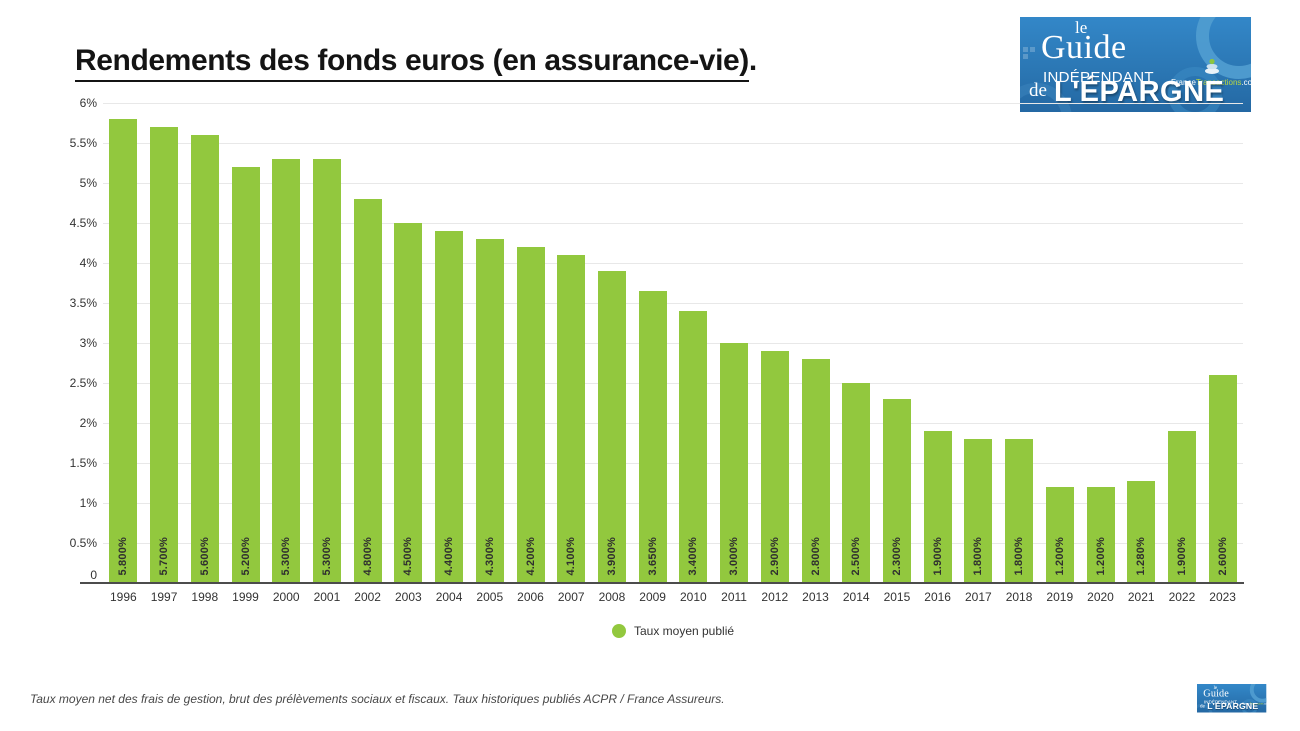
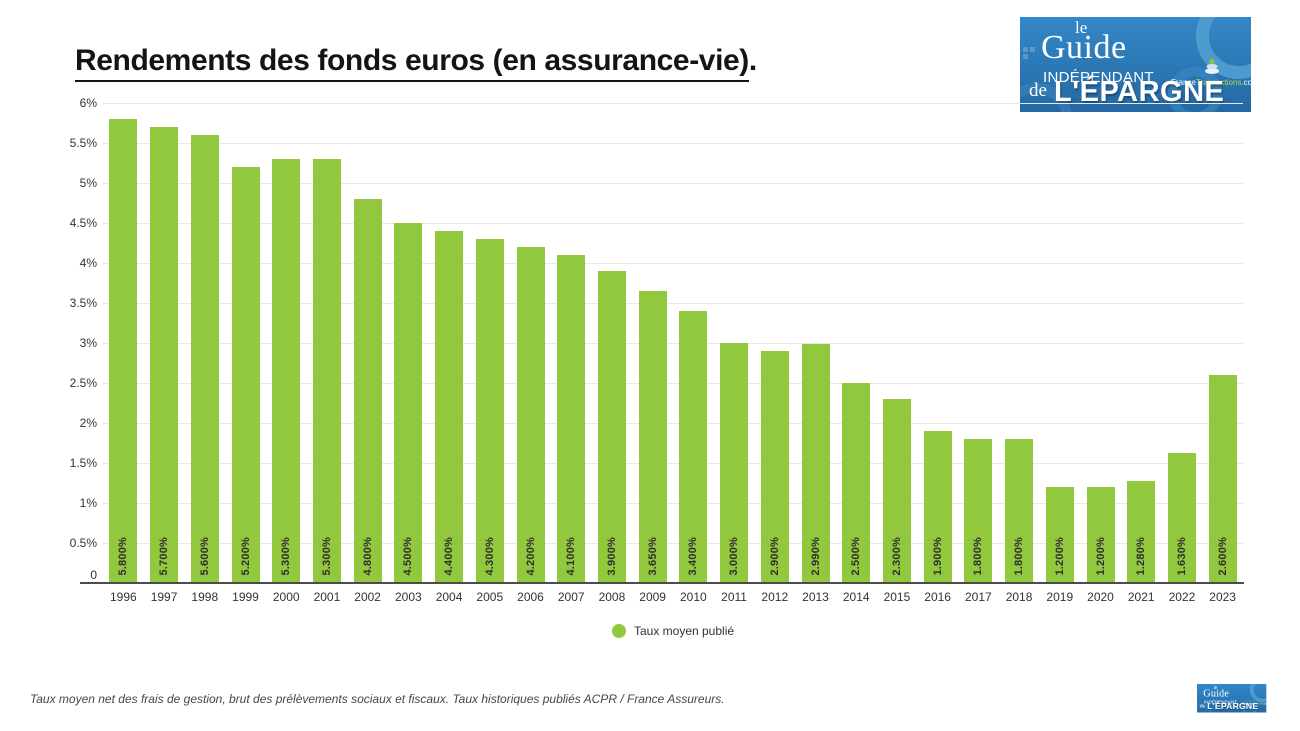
2013: 2.800% -> 2.990%
2022: 1.900% -> 1.630%
